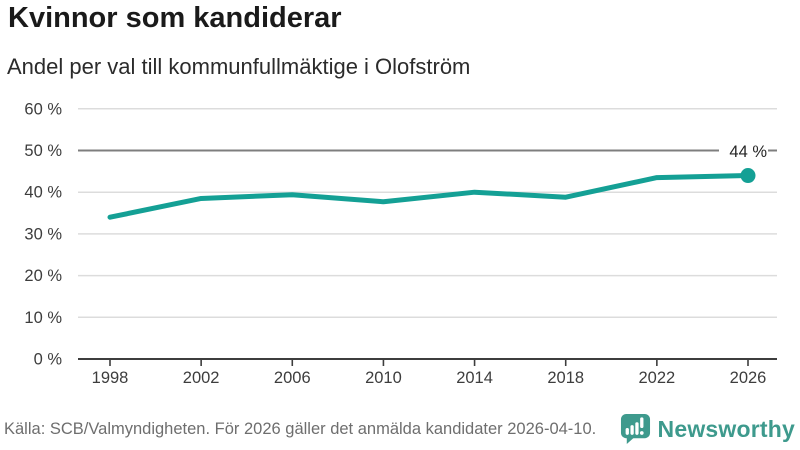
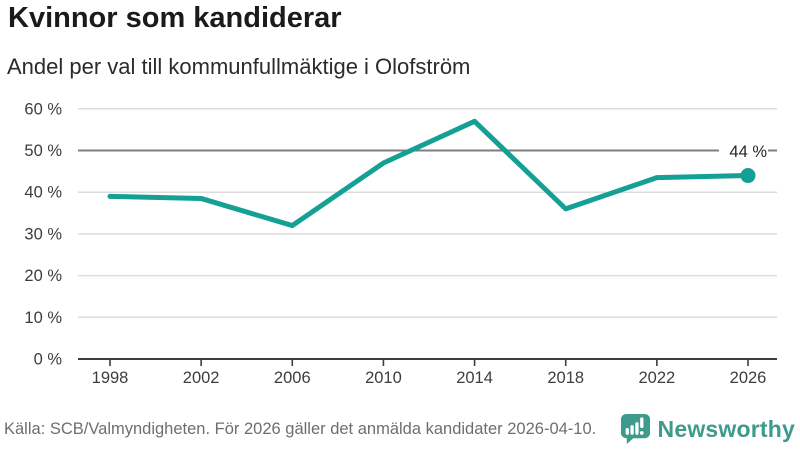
1998: 34% -> 39%
2006: 39% -> 32%
2010: 38% -> 47%
2014: 40% -> 57%
2018: 39% -> 36%
